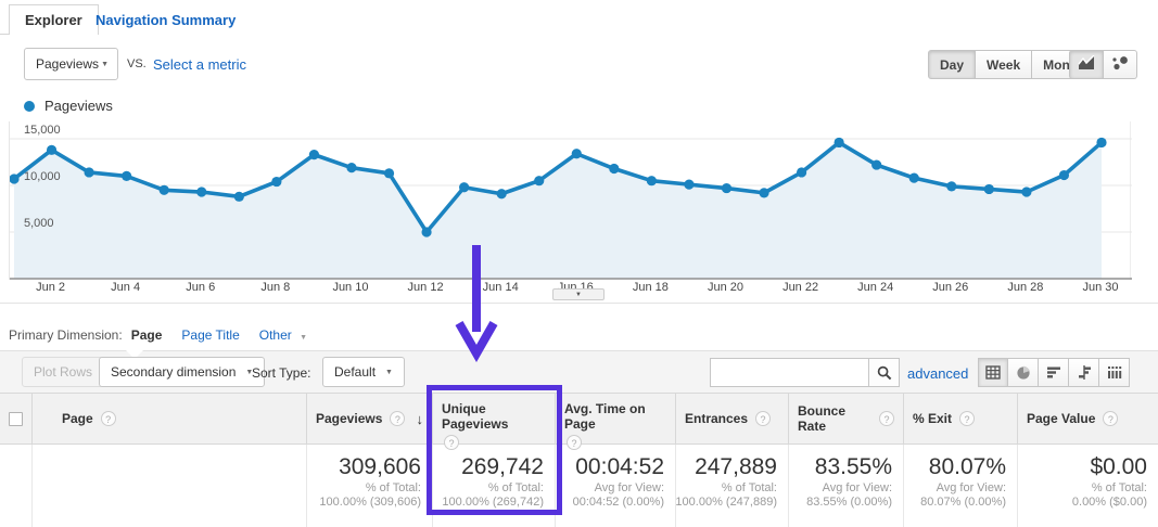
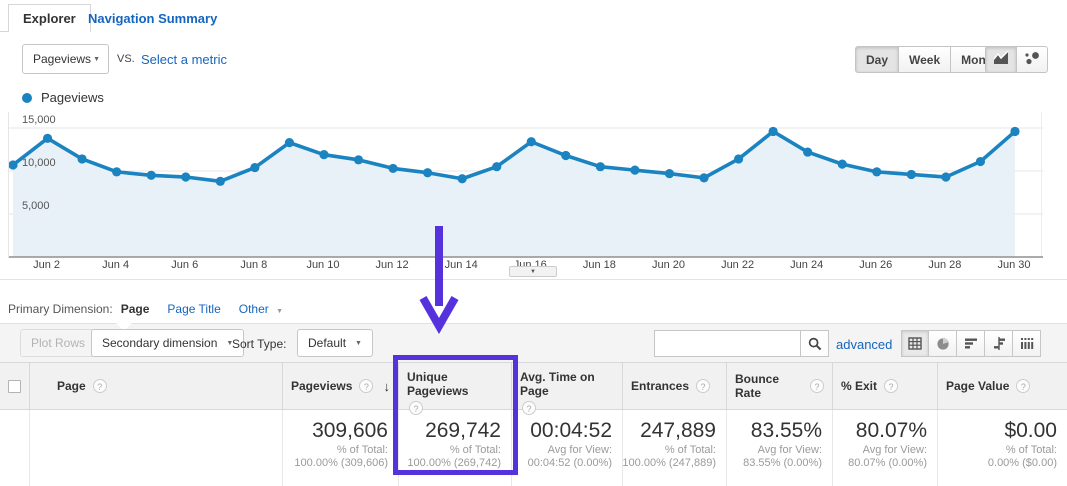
Jun 4: 11000 -> 10000
Jun 12: 5000 -> 10000
